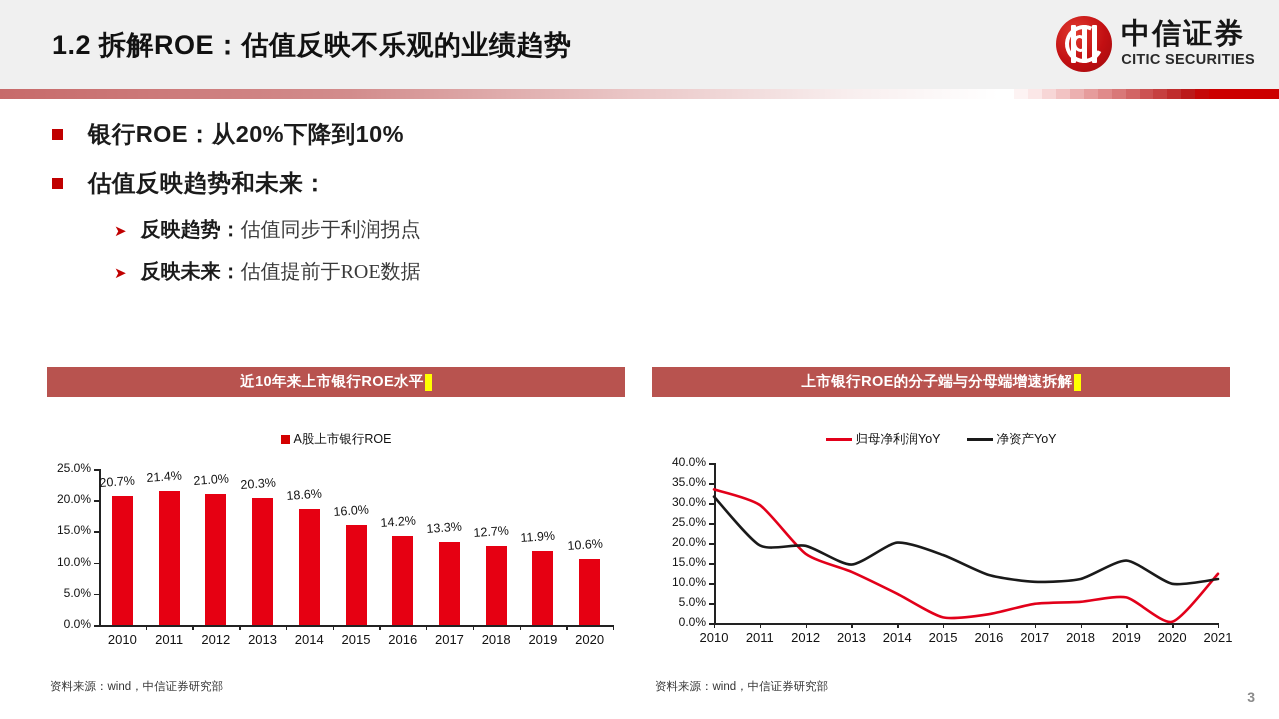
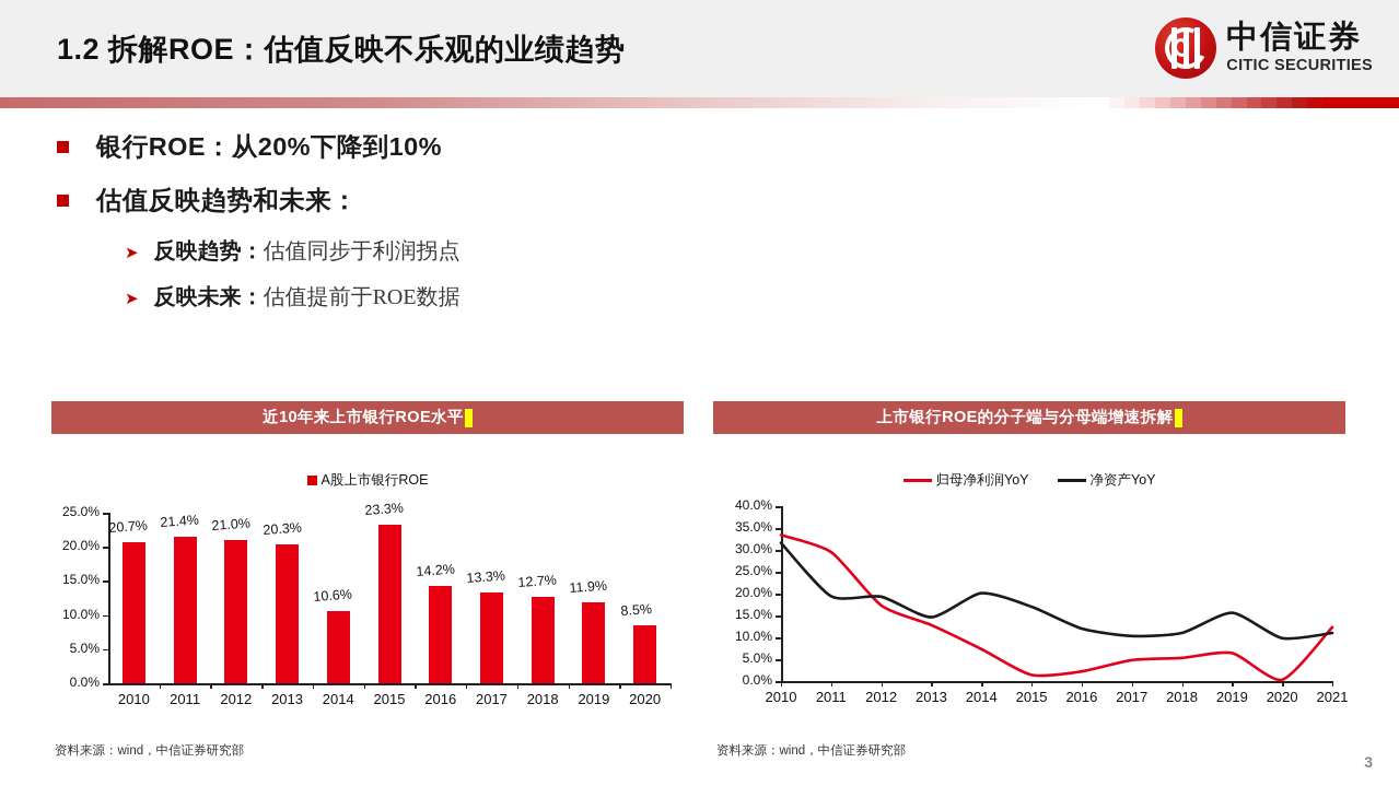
近10年来上市银行ROE水平/2014: 18.6% -> 10.6%
近10年来上市银行ROE水平/2015: 16.0% -> 23.3%
近10年来上市银行ROE水平/2020: 10.6% -> 8.5%
